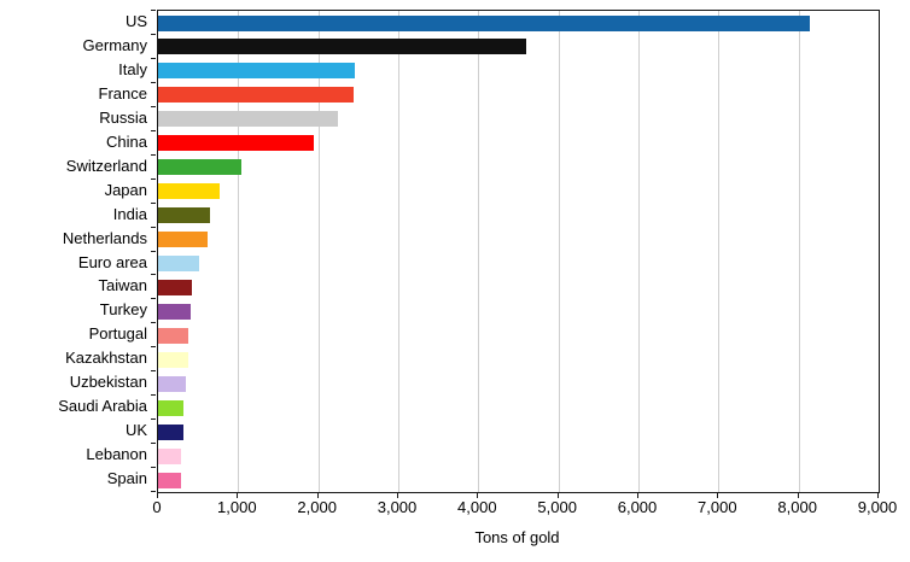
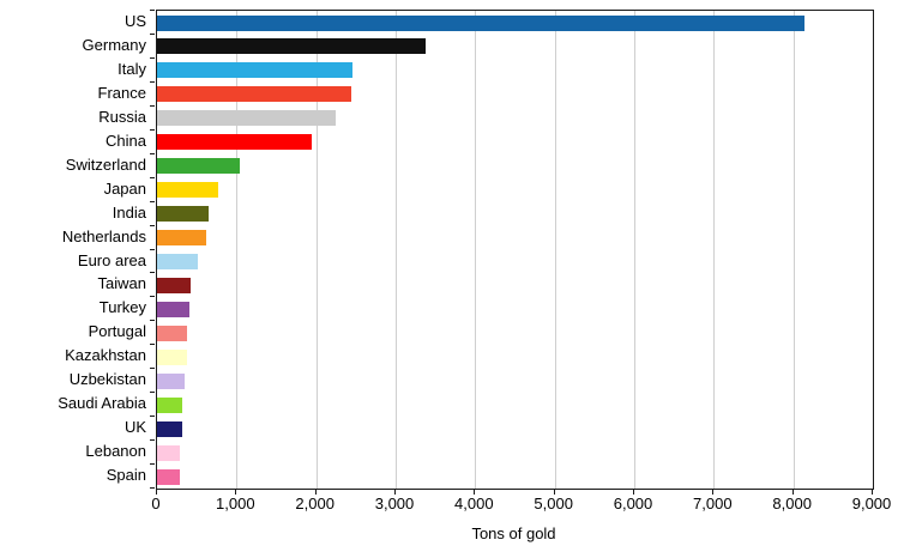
Germany: 4600 -> 3400
